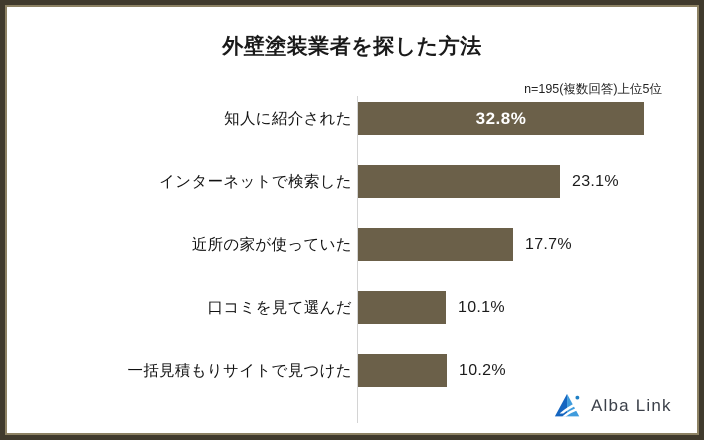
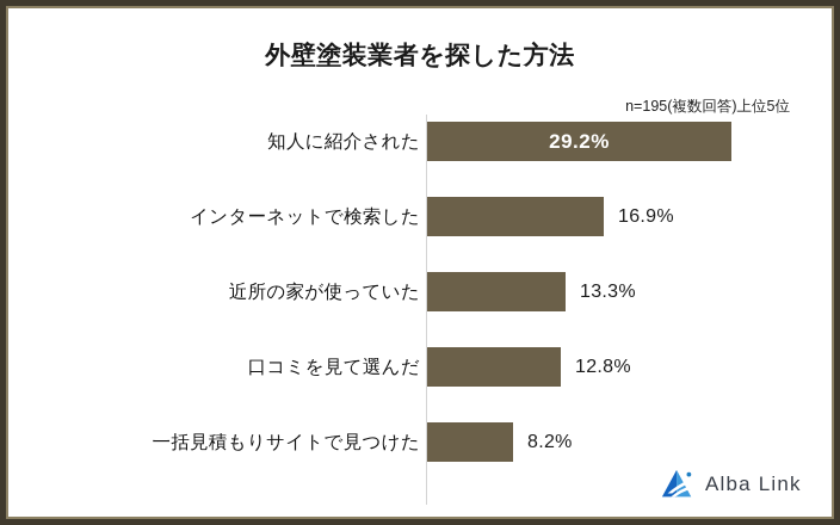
知人に紹介された: 32.8% -> 29.2%
インターネットで検索した: 23.1% -> 16.9%
近所の家が使っていた: 17.7% -> 13.3%
口コミを見て選んだ: 10.1% -> 12.8%
一括見積もりサイトで見つけた: 10.2% -> 8.2%
